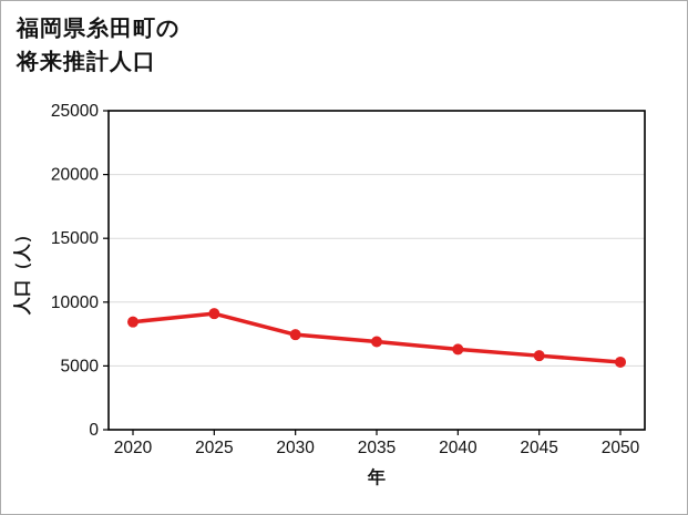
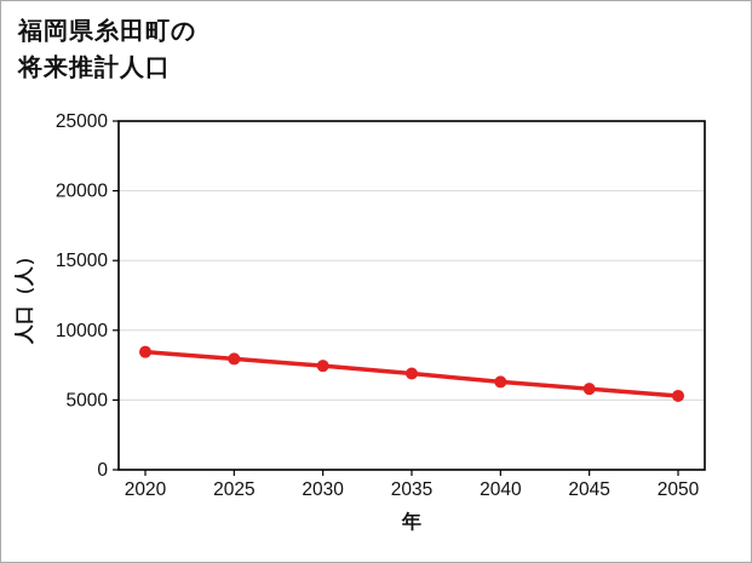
2025: 9100 -> 8000
